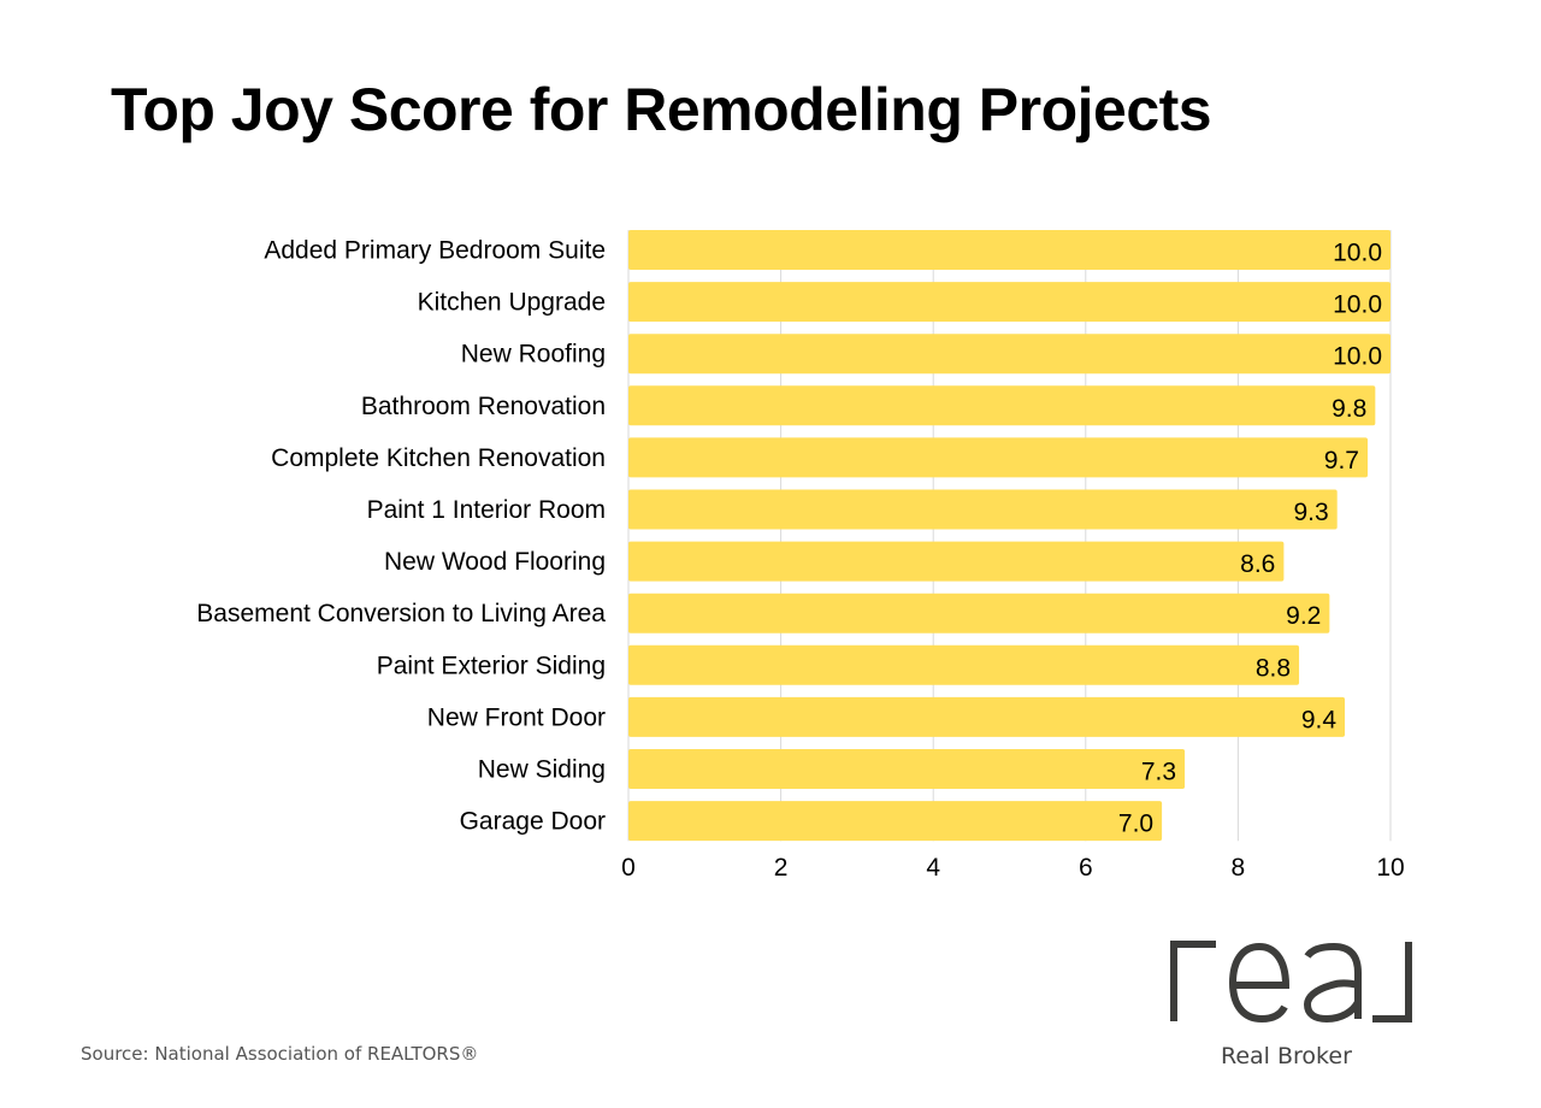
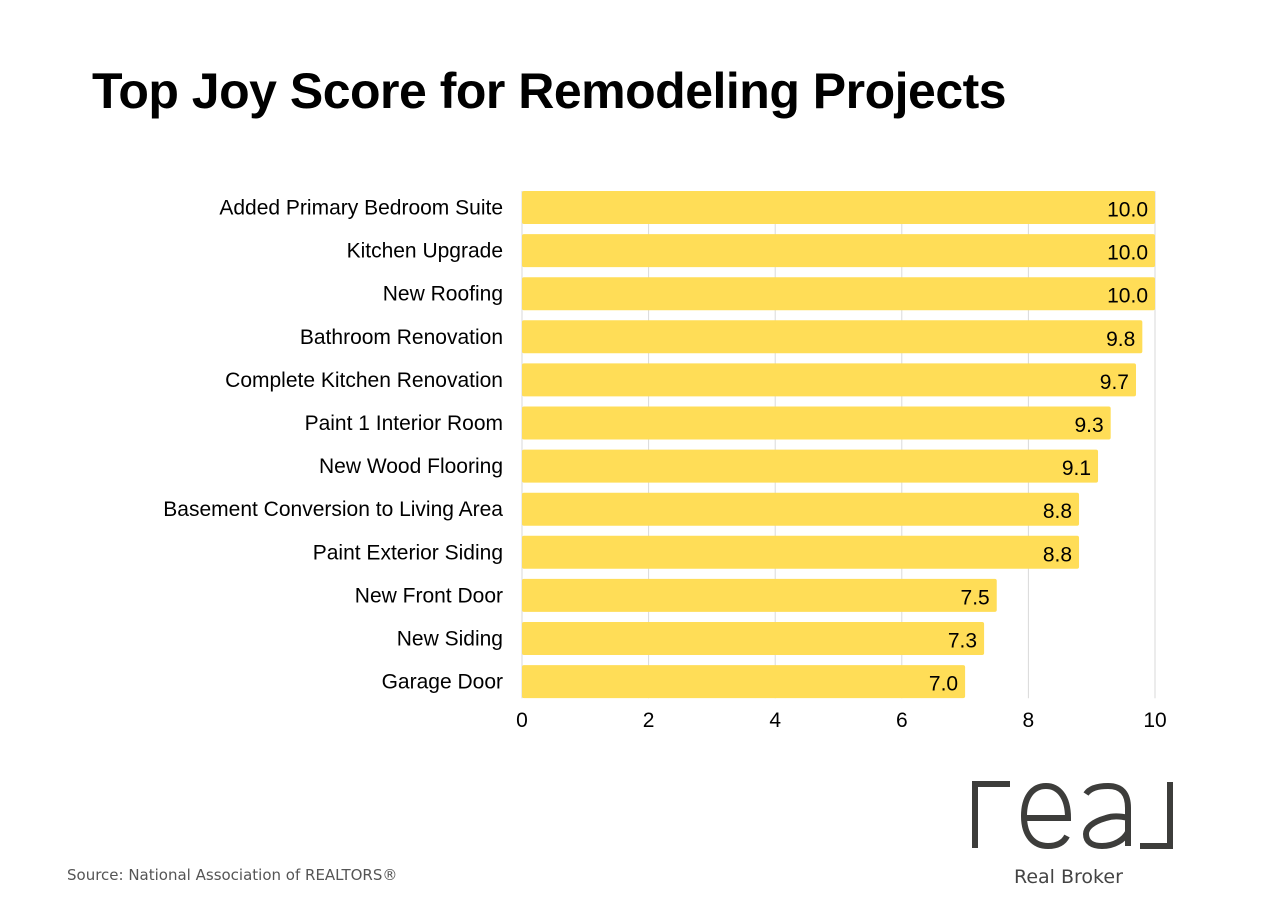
New Wood Flooring: 8.6 -> 9.1
Basement Conversion to Living Area: 9.2 -> 8.8
New Front Door: 9.4 -> 7.5
